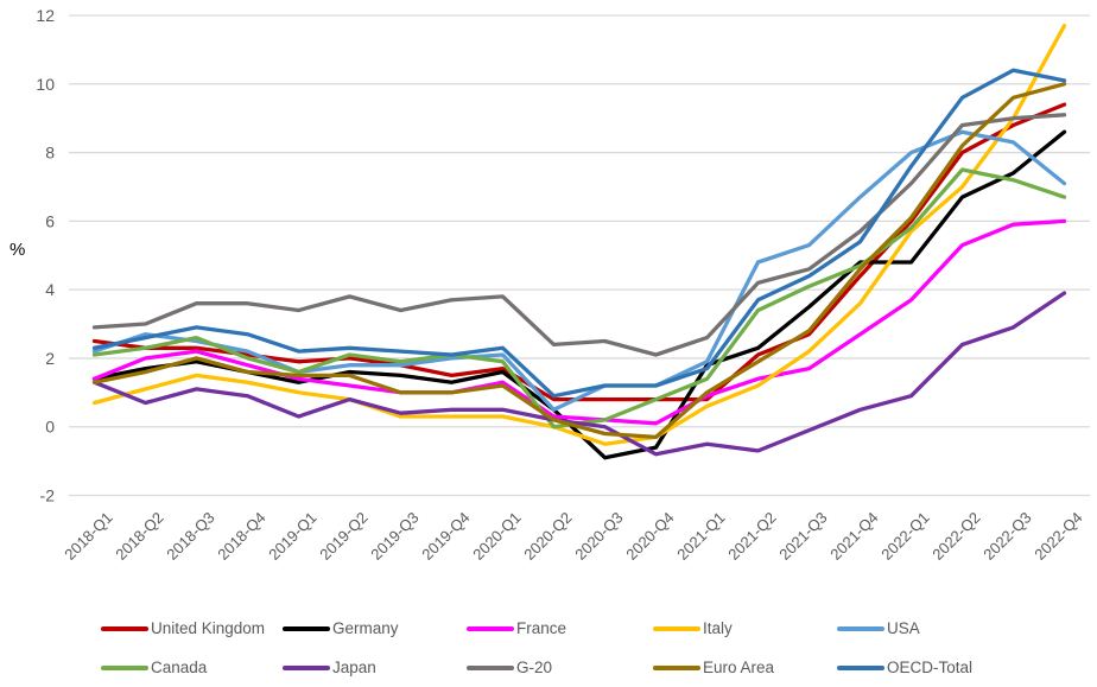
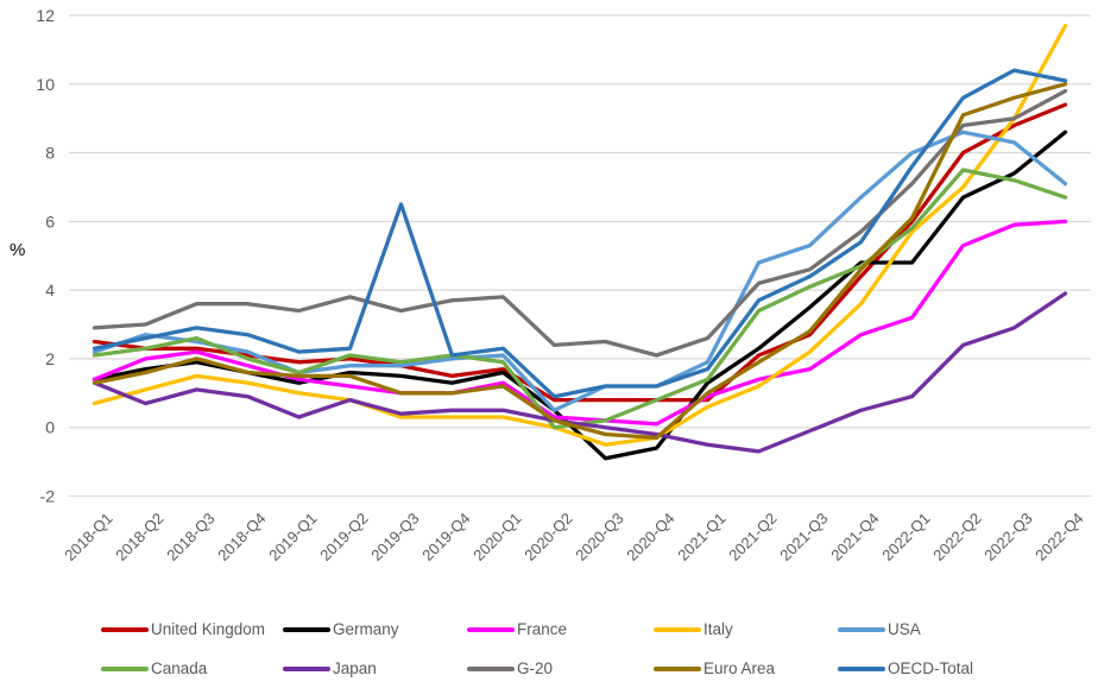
OECD-Total/2019-Q3: 2.2 -> 6.5
Japan/2020-Q4: -0.8 -> -0.2
Germany/2021-Q1: 1.8 -> 1.3
France/2022-Q1: 3.7 -> 3.2
Euro Area/2022-Q2: 8.2 -> 9.1
G-20/2022-Q4: 9.1 -> 9.8
